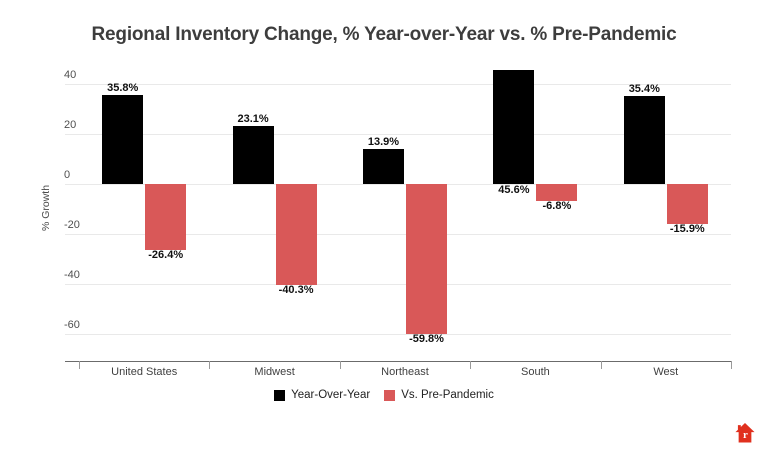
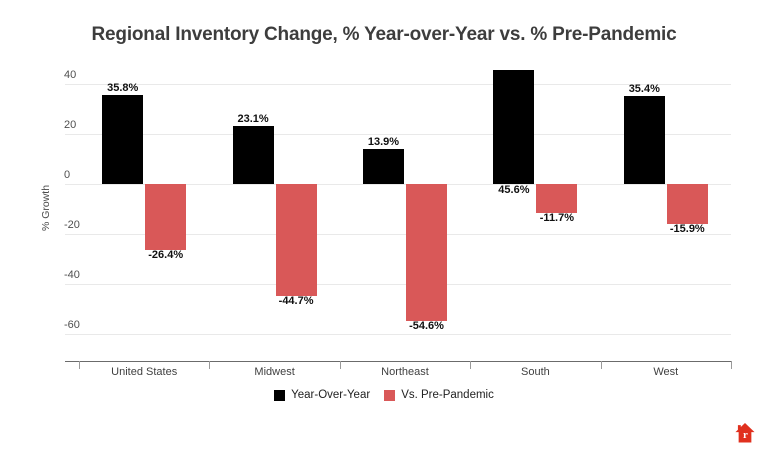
Vs. Pre-Pandemic/Midwest: -40.3% -> -44.7%
Vs. Pre-Pandemic/Northeast: -59.8% -> -54.6%
Vs. Pre-Pandemic/South: -6.8% -> -11.7%
